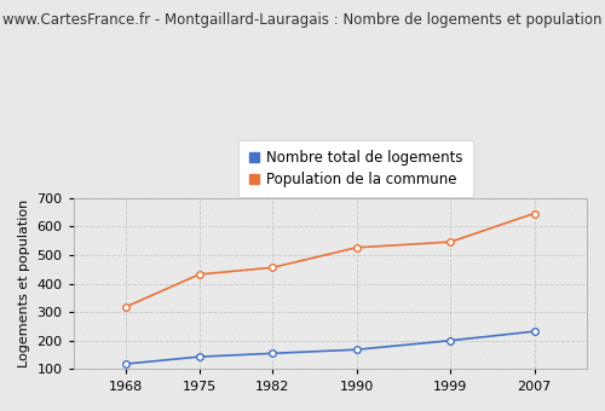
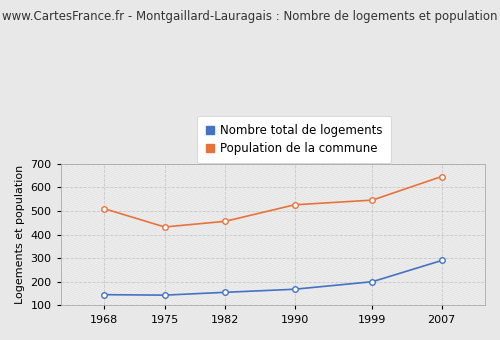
Nombre total de logements/1968: 118 -> 145
Population de la commune/1968: 318 -> 510
Nombre total de logements/2007: 232 -> 290
